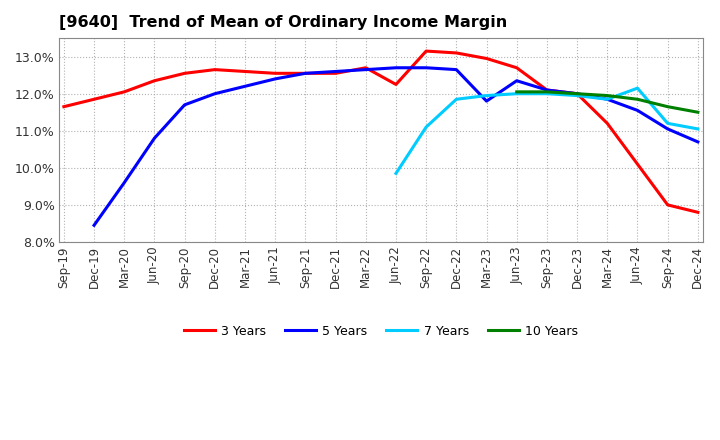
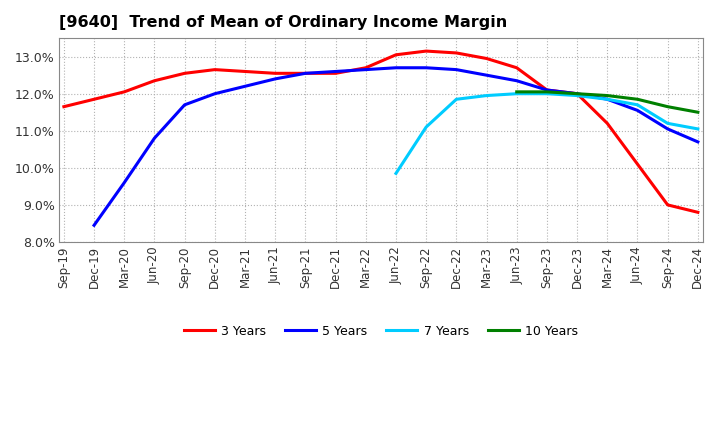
3 Years/Jun-22: 12.25% -> 13.05%
5 Years/Mar-23: 11.80% -> 12.50%
7 Years/Jun-24: 12.15% -> 11.70%
